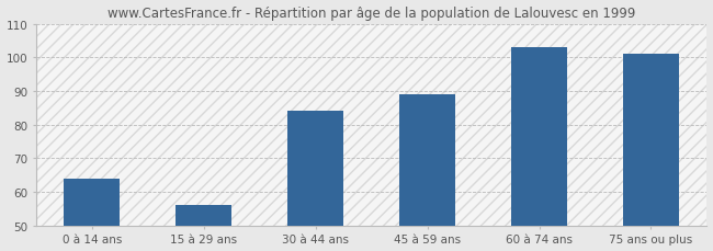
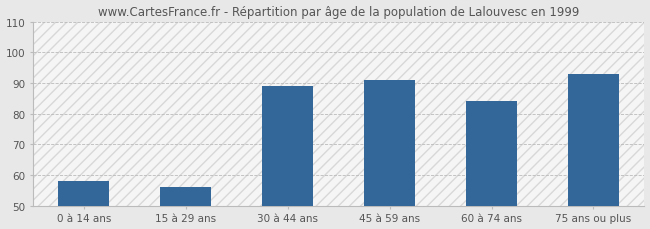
0 à 14 ans: 64 -> 58
30 à 44 ans: 84 -> 89
45 à 59 ans: 89 -> 91
60 à 74 ans: 103 -> 84
75 ans ou plus: 101 -> 93
